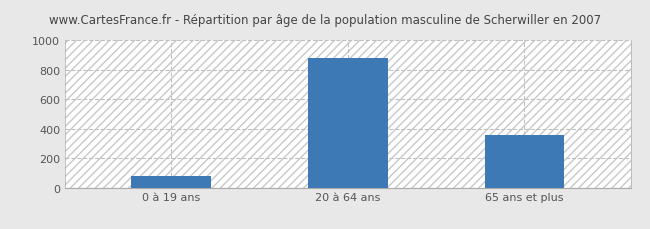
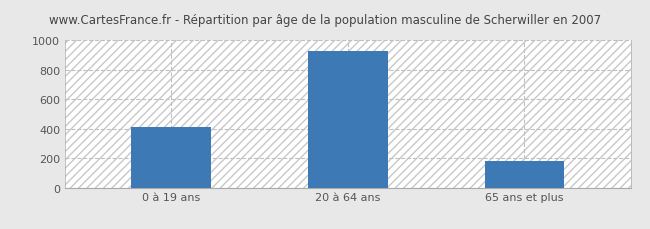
0 à 19 ans: 80 -> 420
20 à 64 ans: 880 -> 920
65 ans et plus: 360 -> 180
